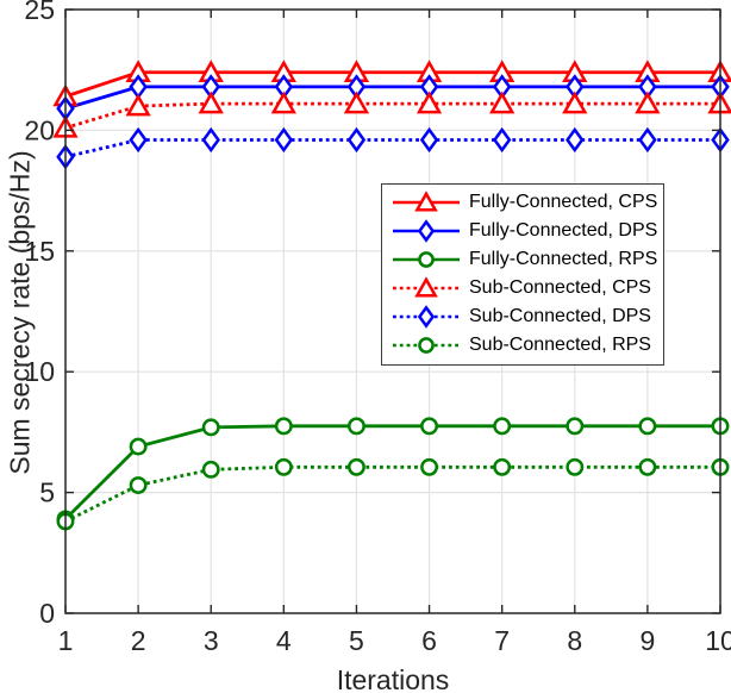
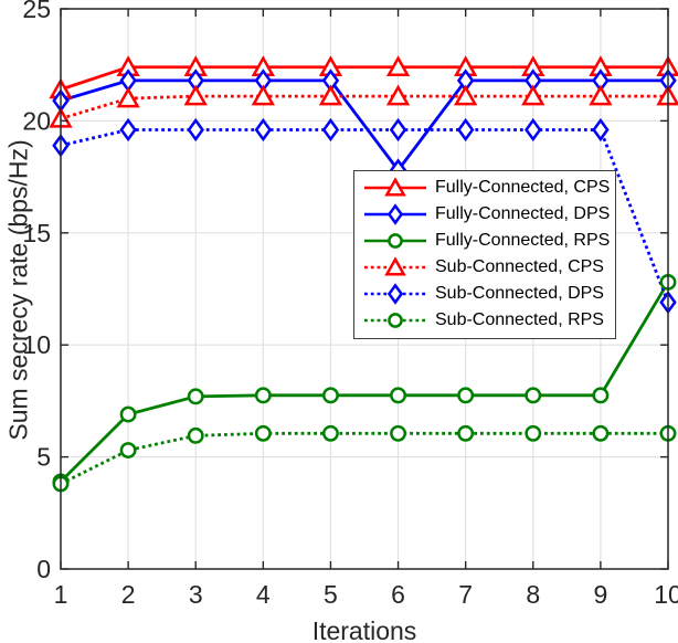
Fully-Connected, DPS/6: 21.8 -> 17.8
Fully-Connected, RPS/10: 7.8 -> 12.8
Sub-Connected, DPS/10: 19.6 -> 11.9
